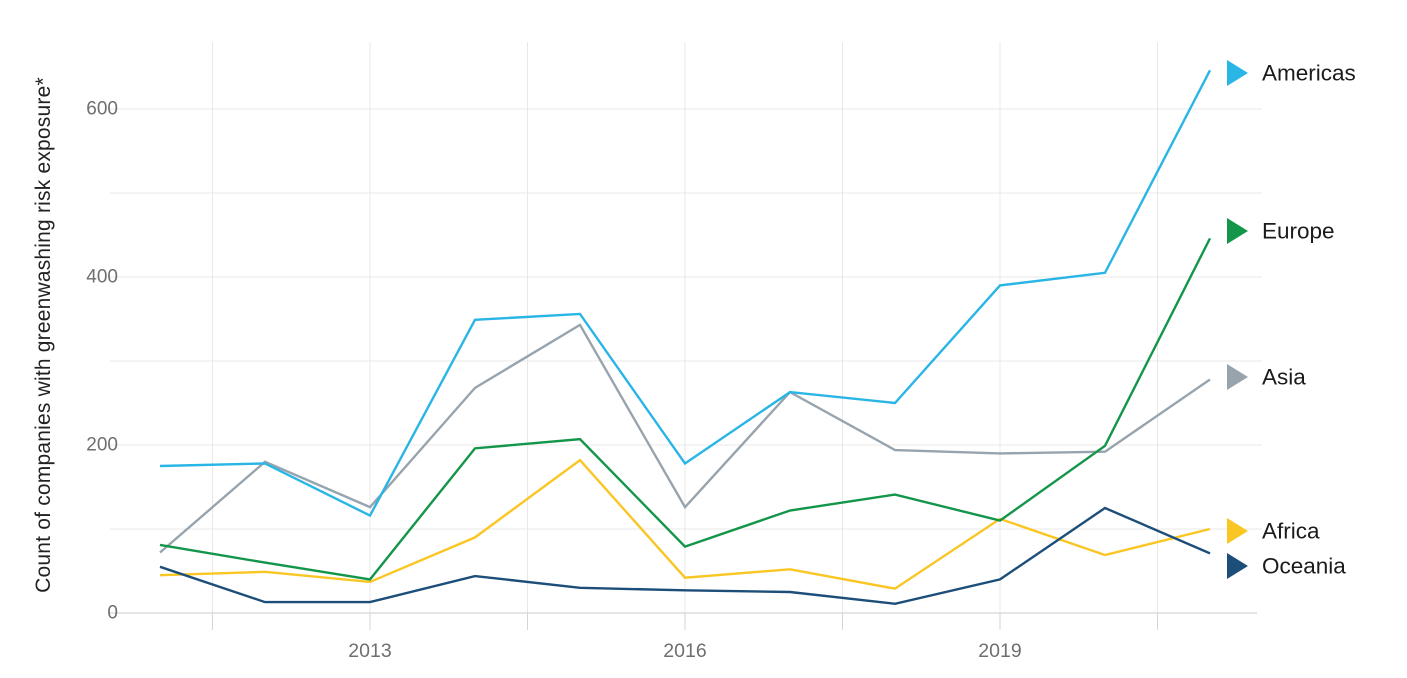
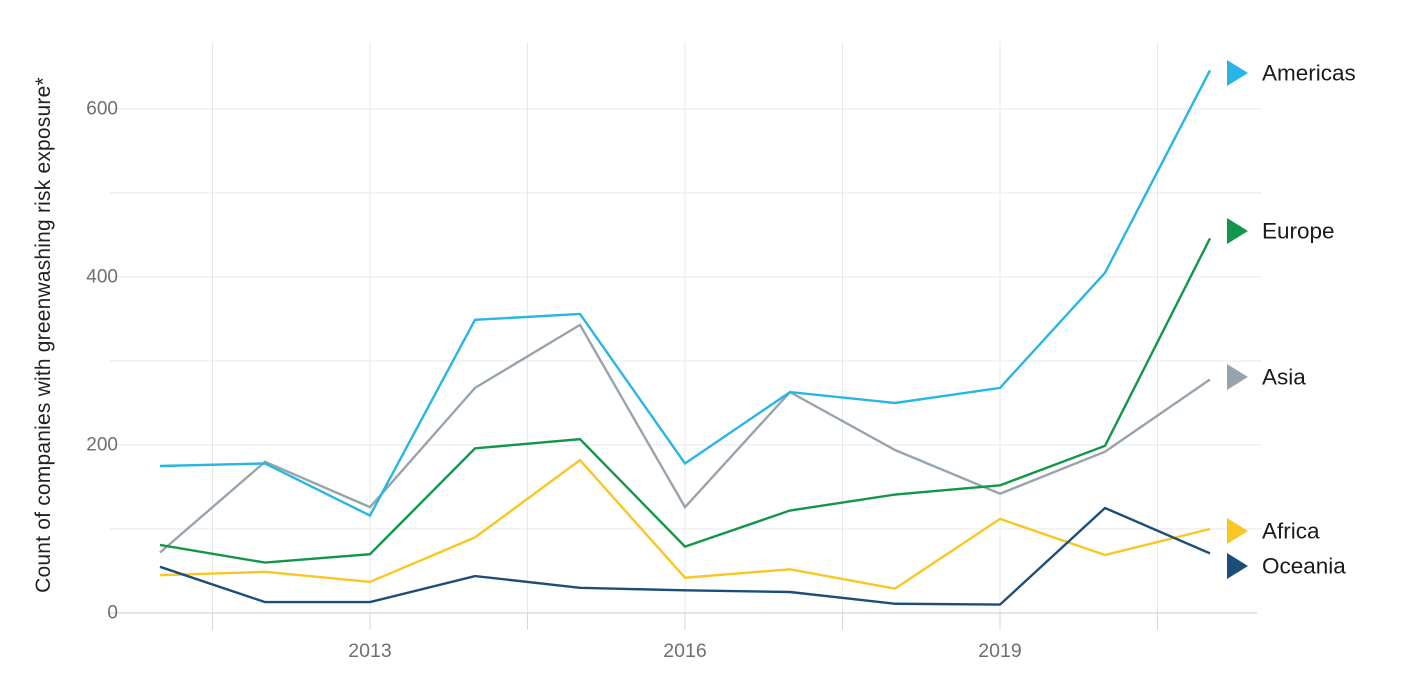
Europe/2013: 40 -> 70
Americas/2019: 390 -> 270
Europe/2019: 110 -> 150
Asia/2019: 190 -> 140
Oceania/2019: 40 -> 10
